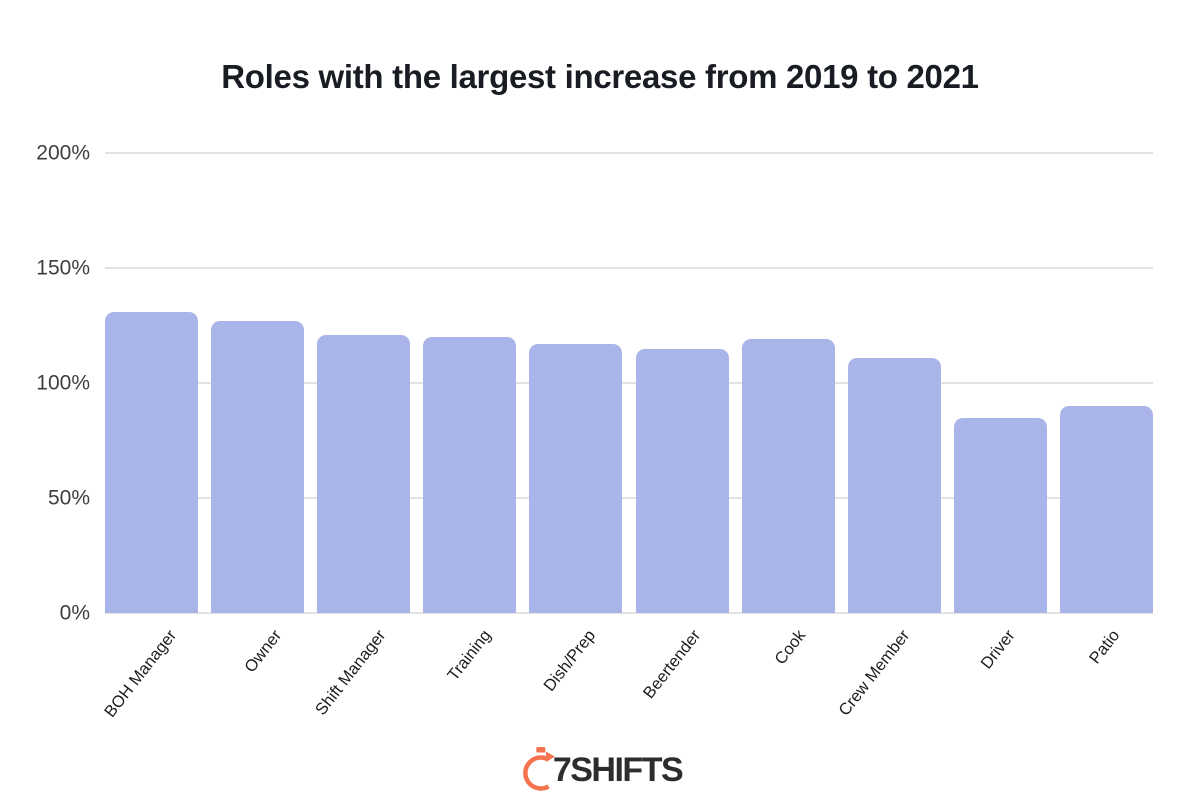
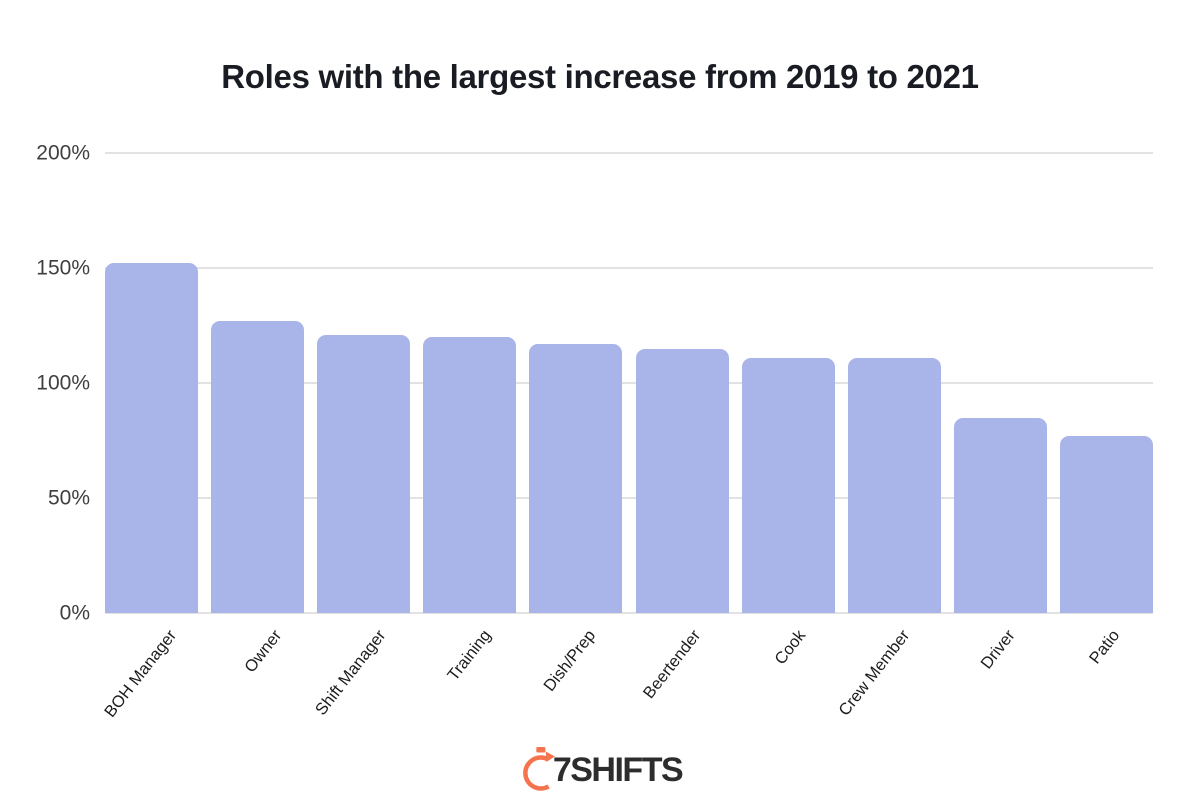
BOH Manager: 131% -> 152%
Cook: 119% -> 111%
Patio: 90% -> 77%
